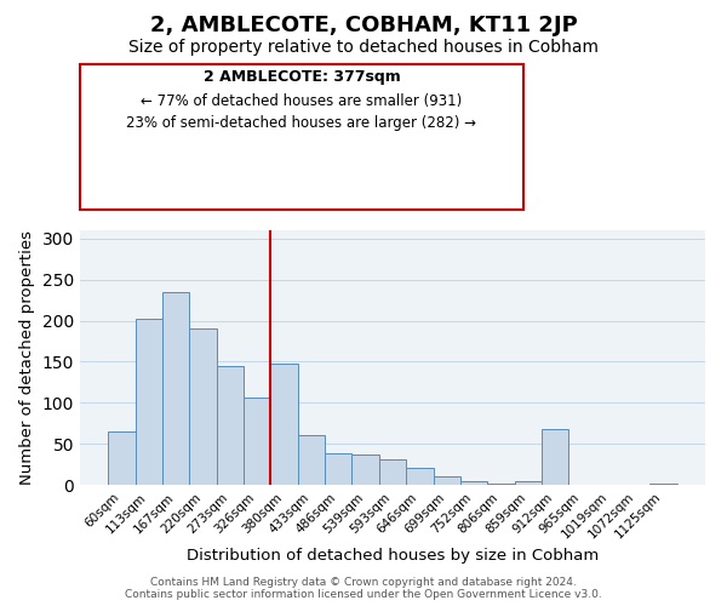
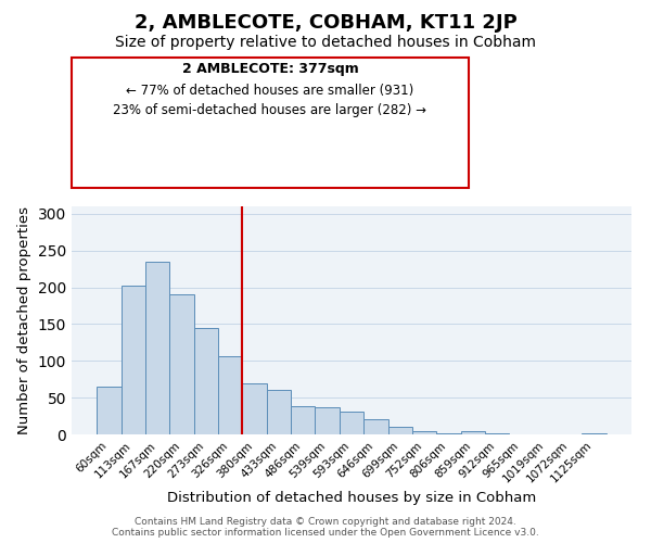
380sqm: 148 -> 69
912sqm: 68 -> 1
